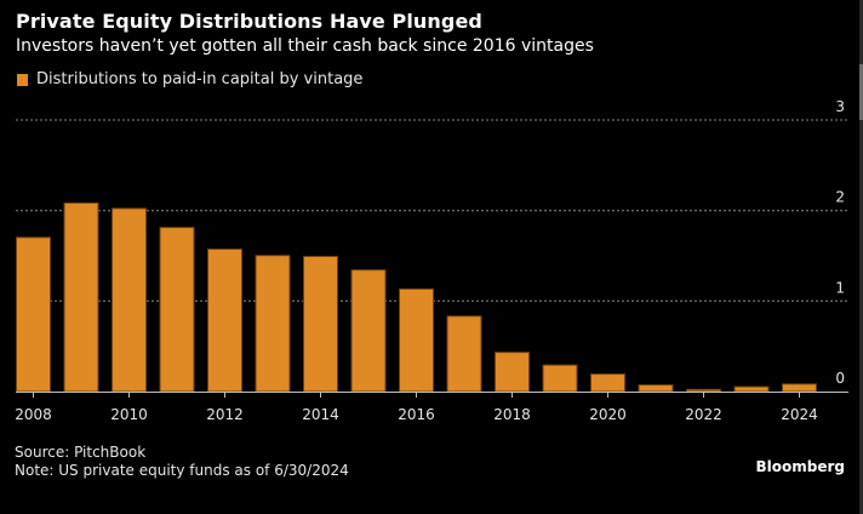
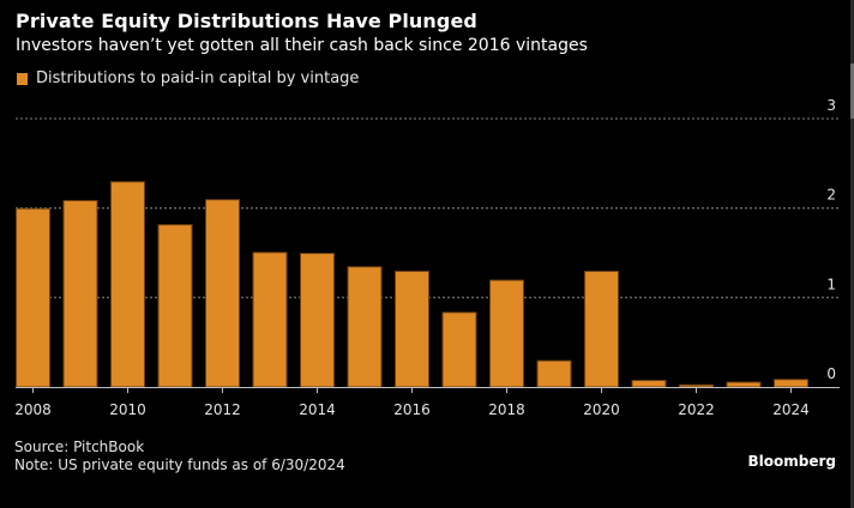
2008: 1.7 -> 2.0
2010: 2.0 -> 2.3
2012: 1.6 -> 2.1
2016: 1.1 -> 1.3
2018: 0.4 -> 1.2
2020: 0.2 -> 1.3
